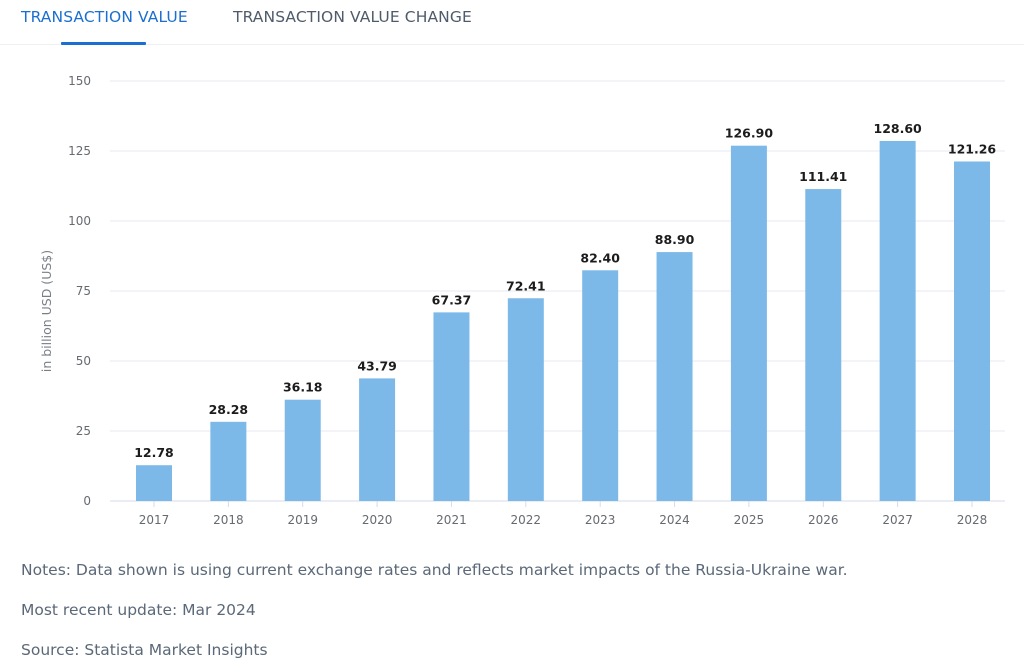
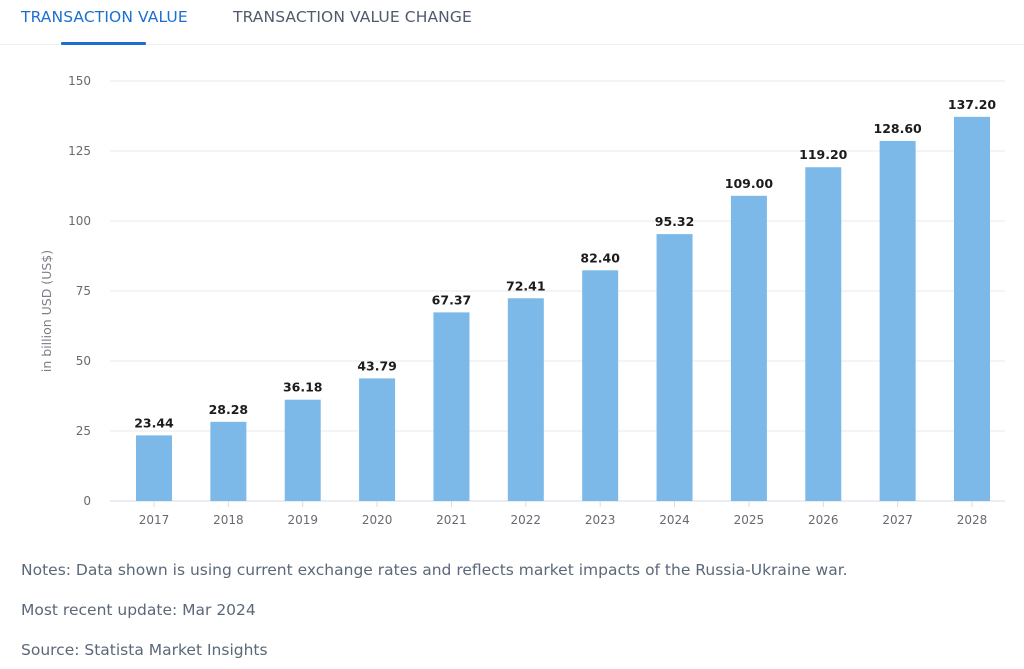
2017: 12.78 -> 23.44
2024: 88.90 -> 95.32
2025: 126.90 -> 109.00
2026: 111.41 -> 119.20
2028: 121.26 -> 137.20
